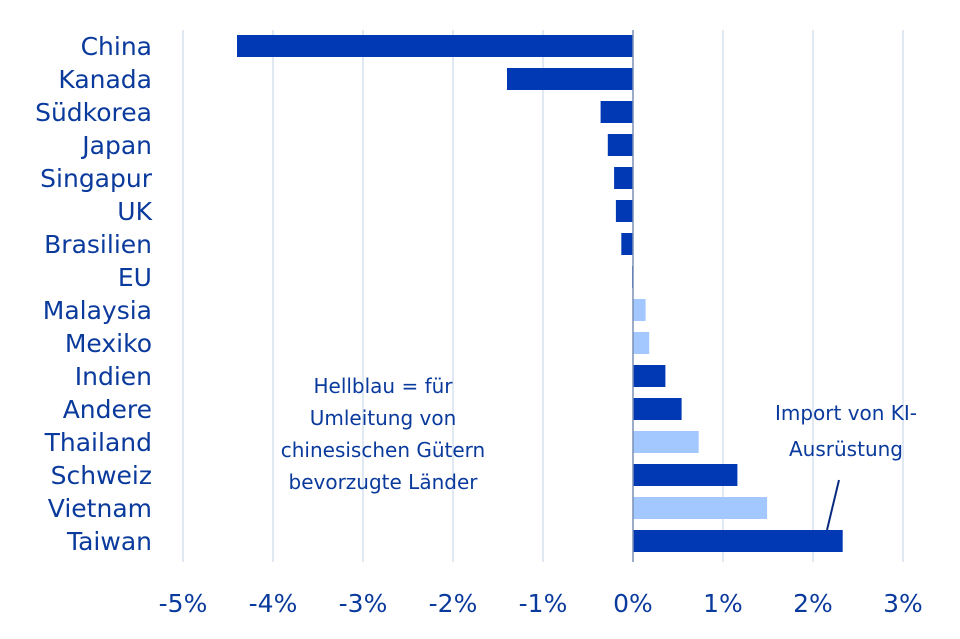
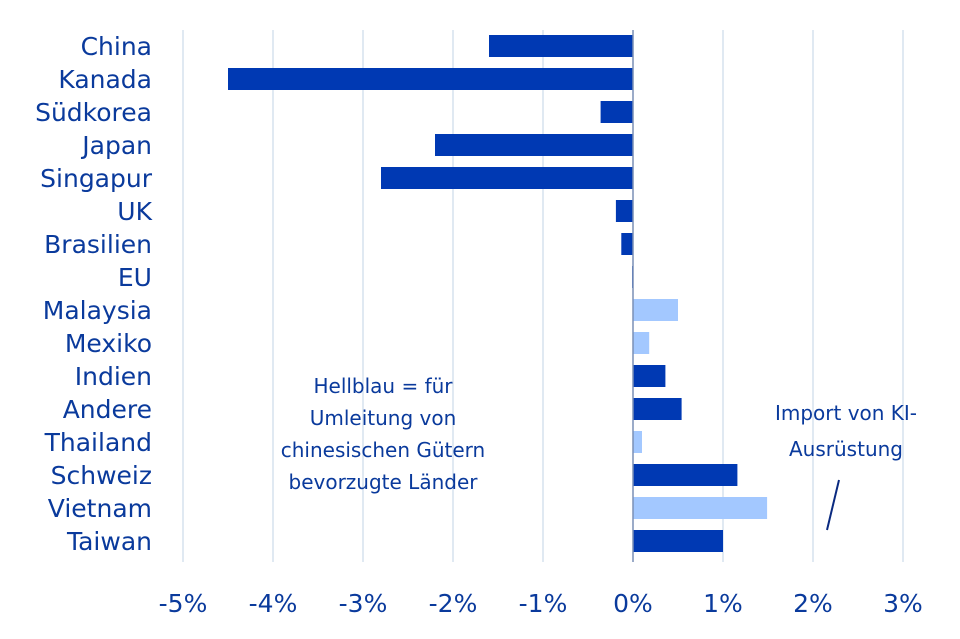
China: -4.4% -> -1.6%
Kanada: -1.4% -> -4.5%
Japan: -0.3% -> -2.2%
Singapur: -0.2% -> -2.8%
Malaysia: 0.1% -> 0.5%
Thailand: 0.7% -> 0.1%
Taiwan: 2.3% -> 1.0%
